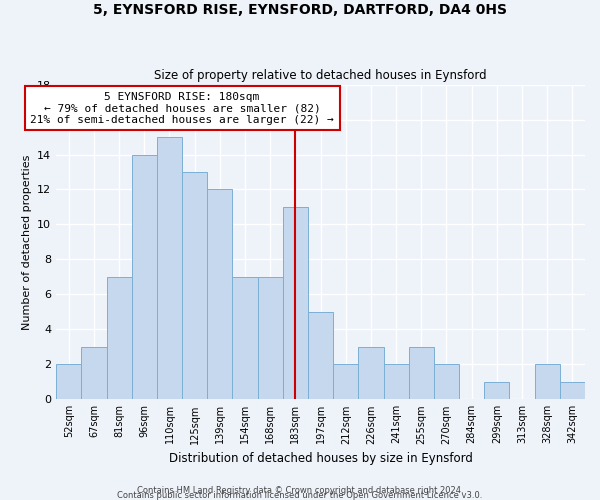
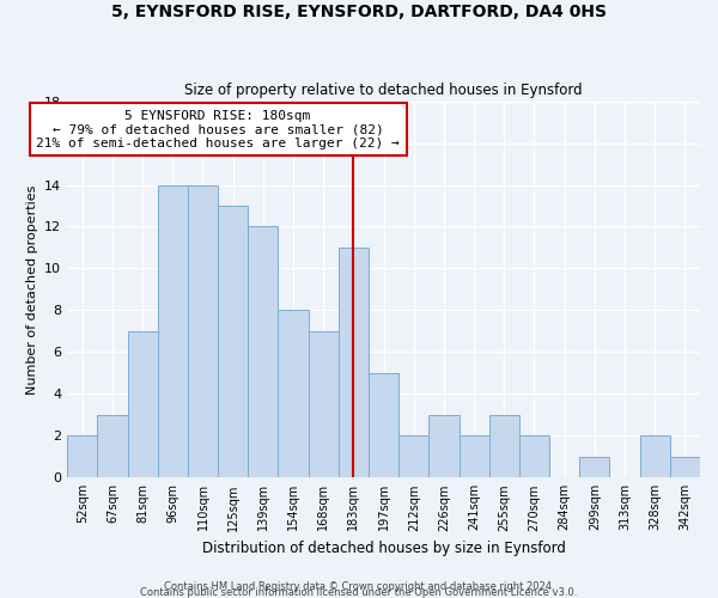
110sqm: 15 -> 14
154sqm: 7 -> 8
